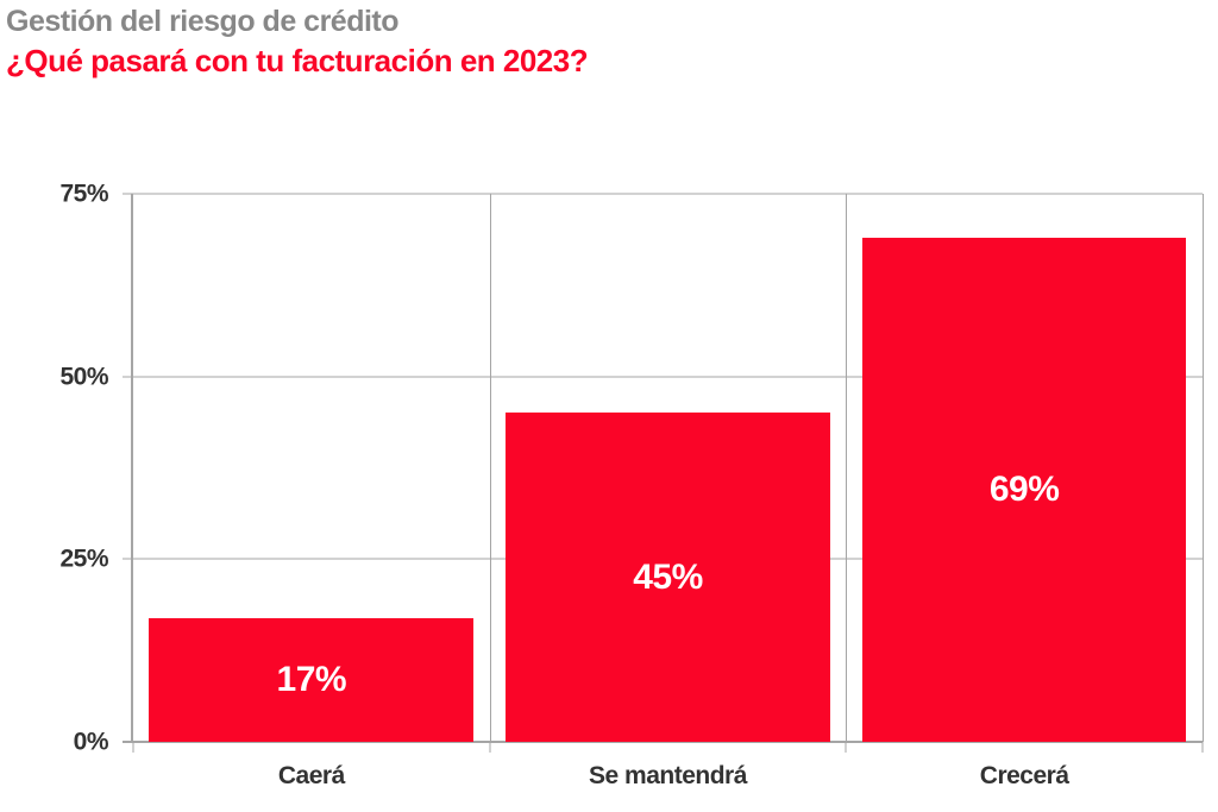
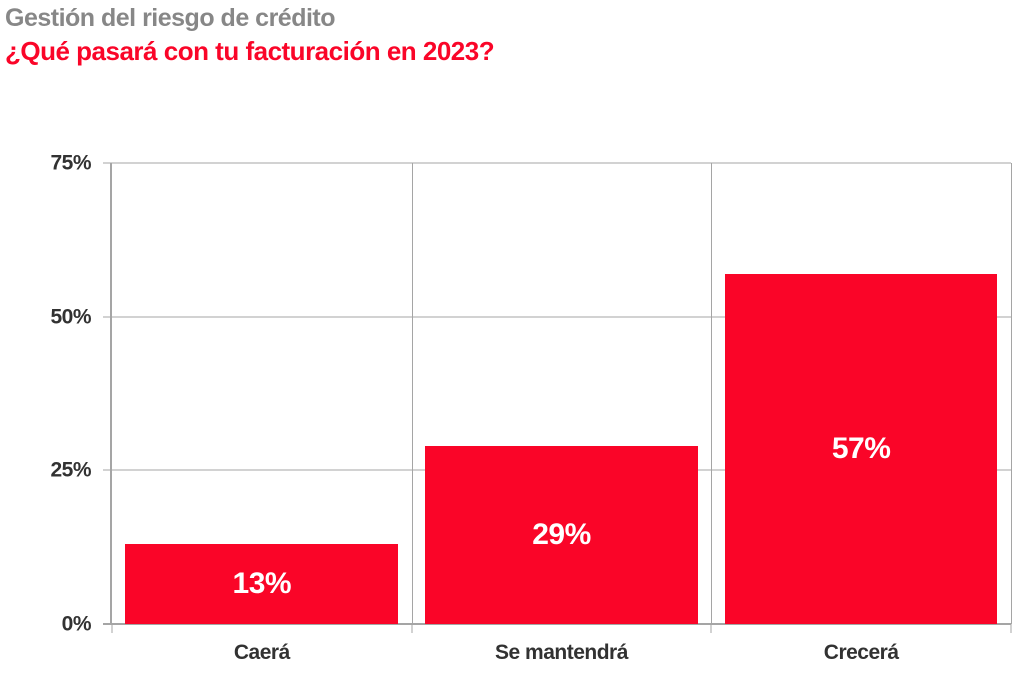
Caerá: 17% -> 13%
Se mantendrá: 45% -> 29%
Crecerá: 69% -> 57%
